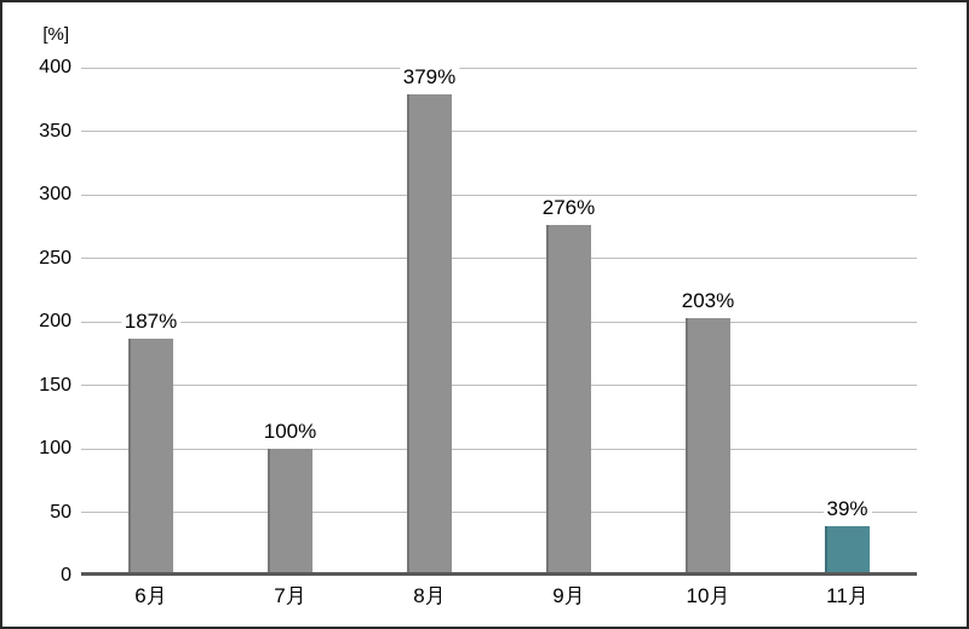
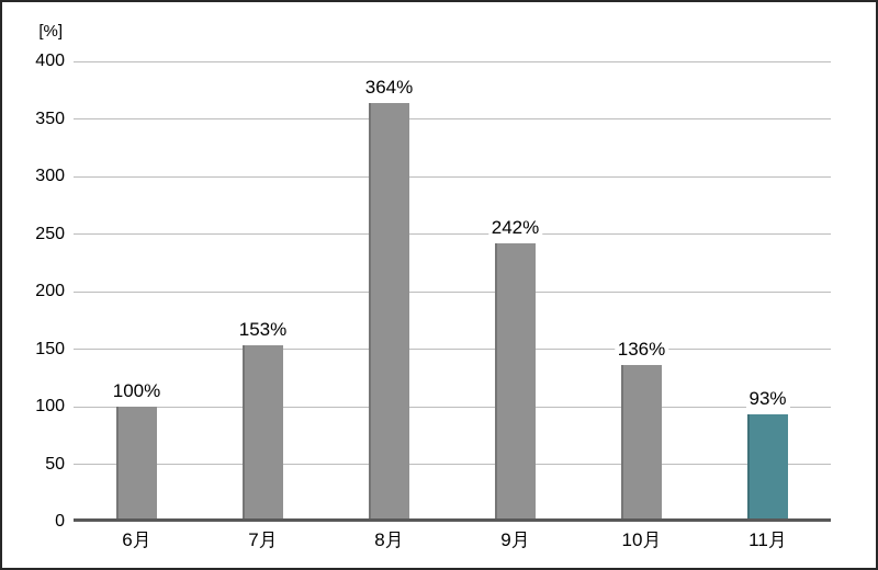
6月: 187% -> 100%
7月: 100% -> 153%
8月: 379% -> 364%
9月: 276% -> 242%
10月: 203% -> 136%
11月: 39% -> 93%
